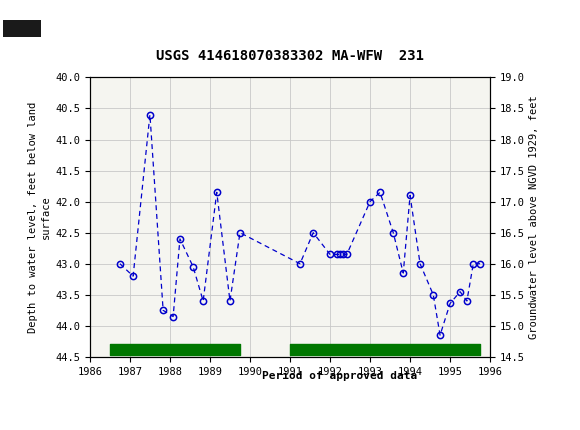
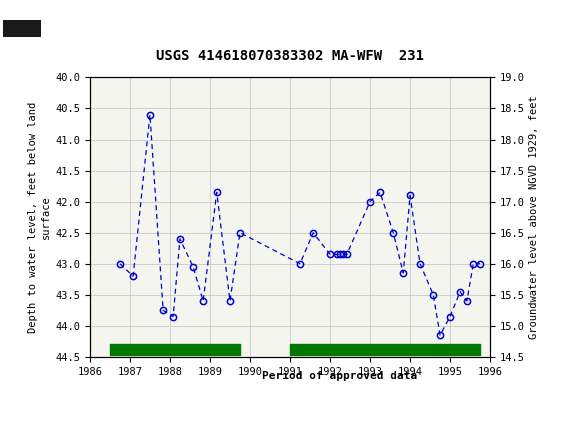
1995: 43.64 -> 43.85
